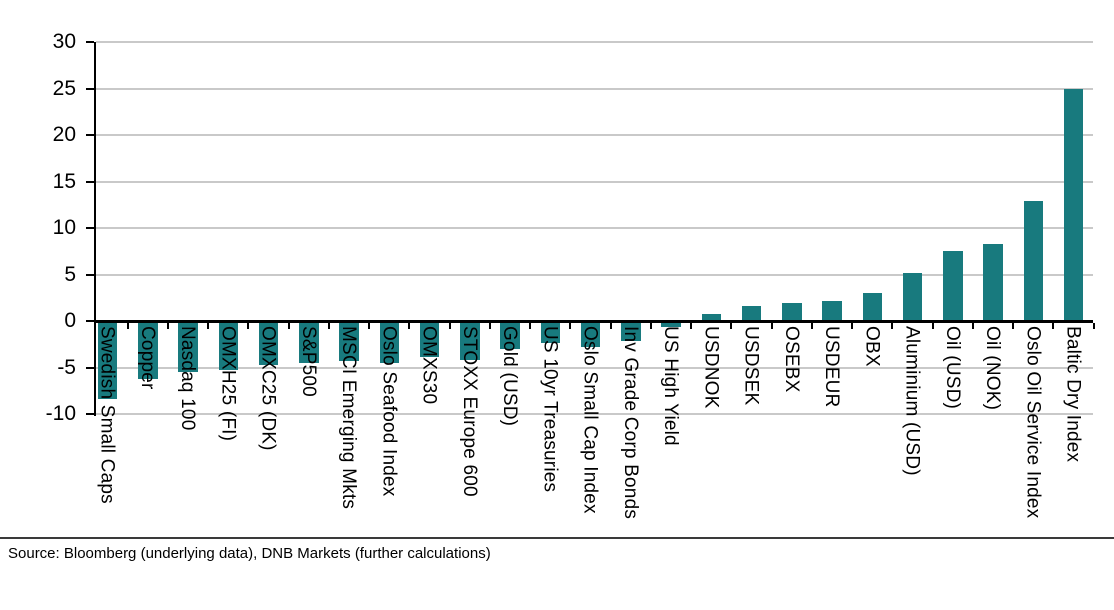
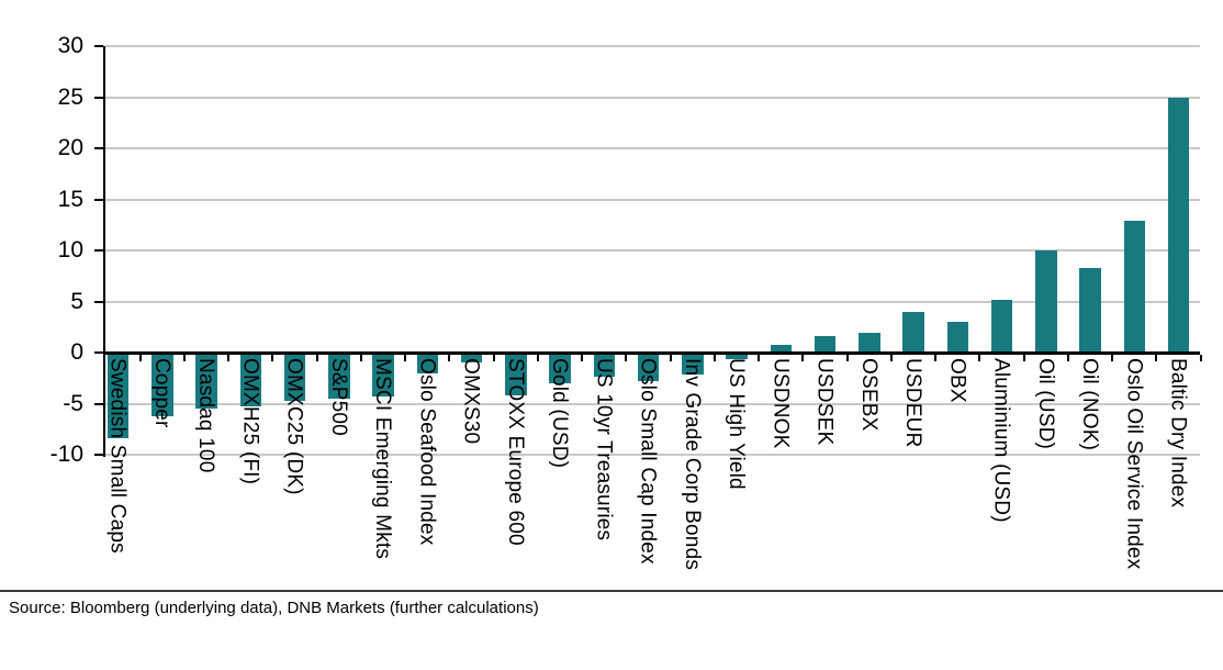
Oslo Seafood Index: -4 -> -2
OMXS30: -4 -> -1
USDEUR: 2 -> 4
Oil (USD): 8 -> 10
